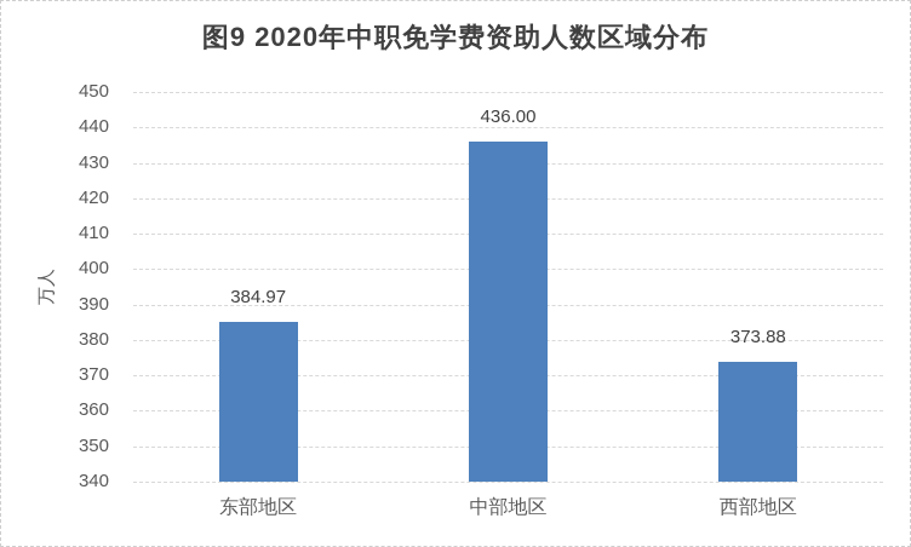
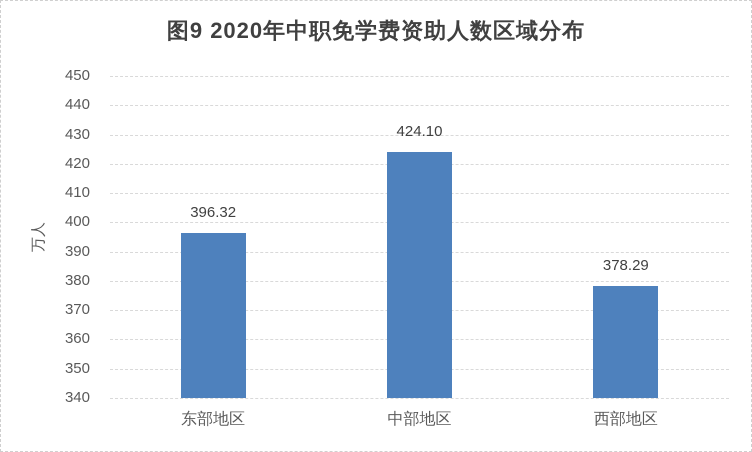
东部地区: 384.97 -> 396.32
中部地区: 436.00 -> 424.10
西部地区: 373.88 -> 378.29
